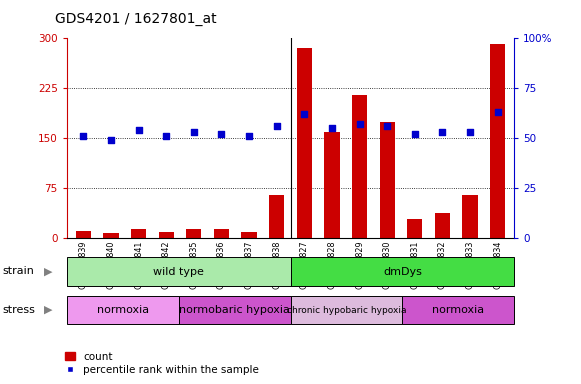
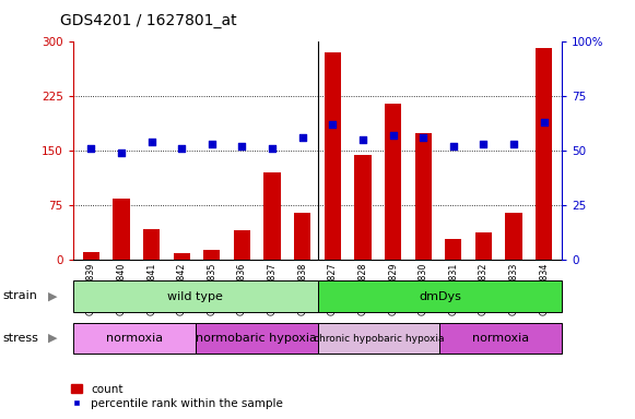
count/GSM398840: 7 -> 84
count/GSM398841: 14 -> 42
count/GSM398836: 14 -> 40
count/GSM398837: 9 -> 120
count/GSM398828: 160 -> 144
